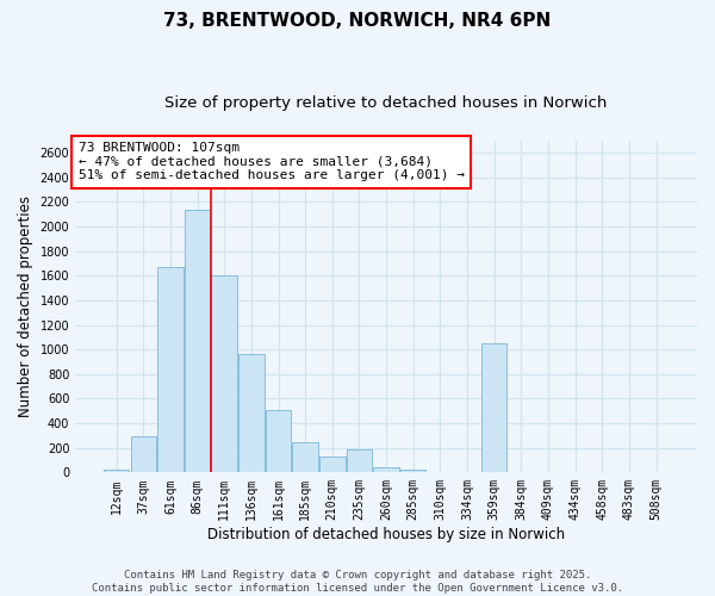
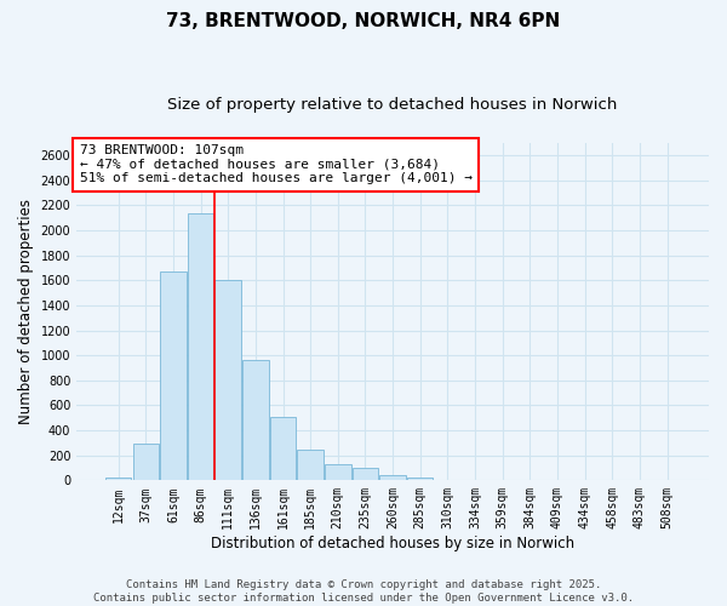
235sqm: 190 -> 100
359sqm: 1050 -> 0
